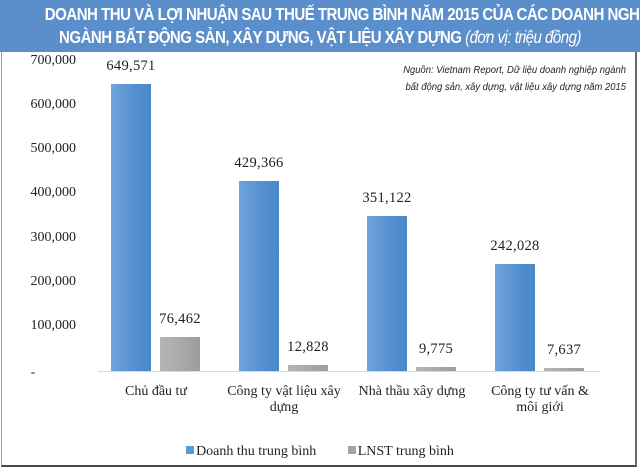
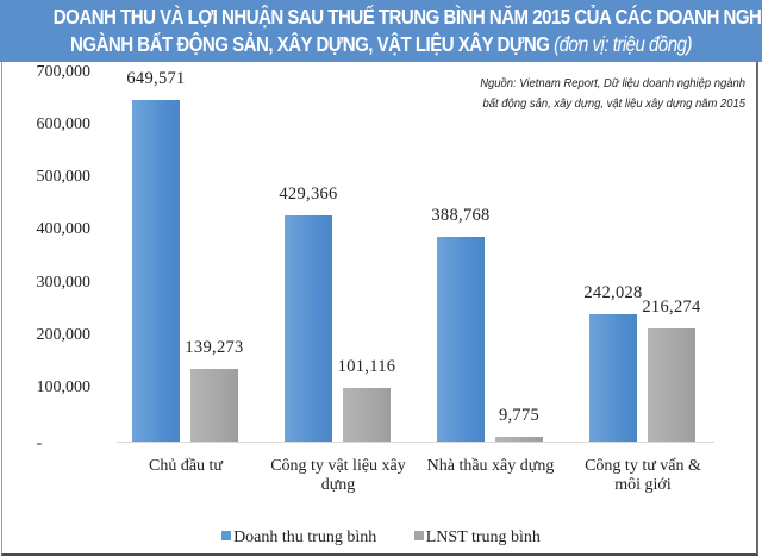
LNST trung bình/Chủ đầu tư: 76,462 -> 139,273
LNST trung bình/Công ty vật liệu xây dựng: 12,828 -> 101,116
Doanh thu trung bình/Nhà thầu xây dựng: 351,122 -> 388,768
LNST trung bình/Công ty tư vấn & môi giới: 7,637 -> 216,274
